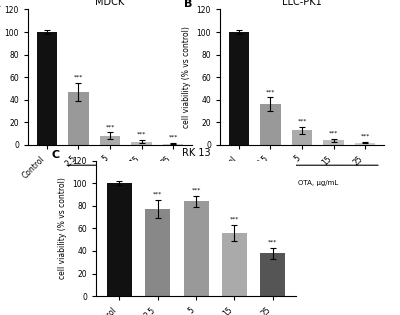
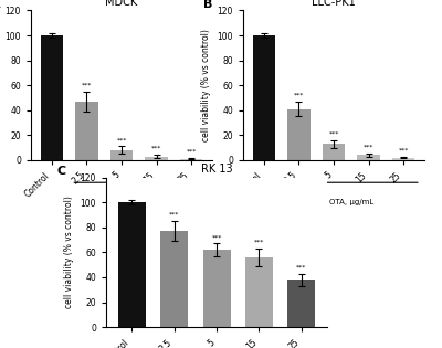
2.5: 36 -> 41
RK 13/5: 84 -> 62
